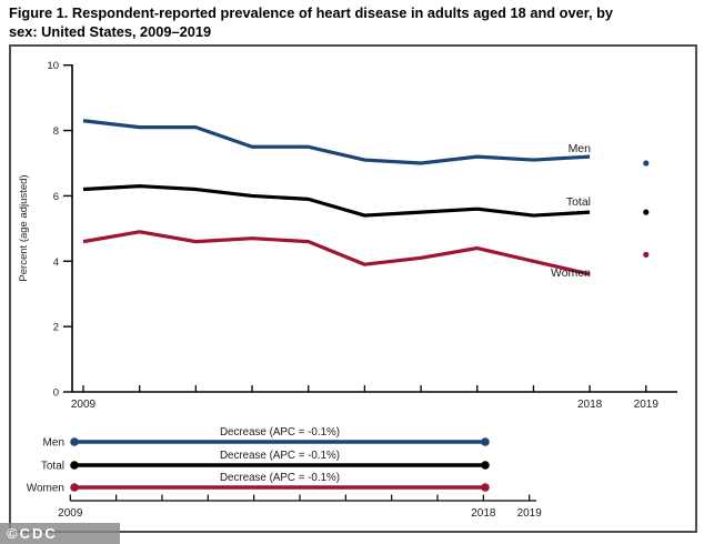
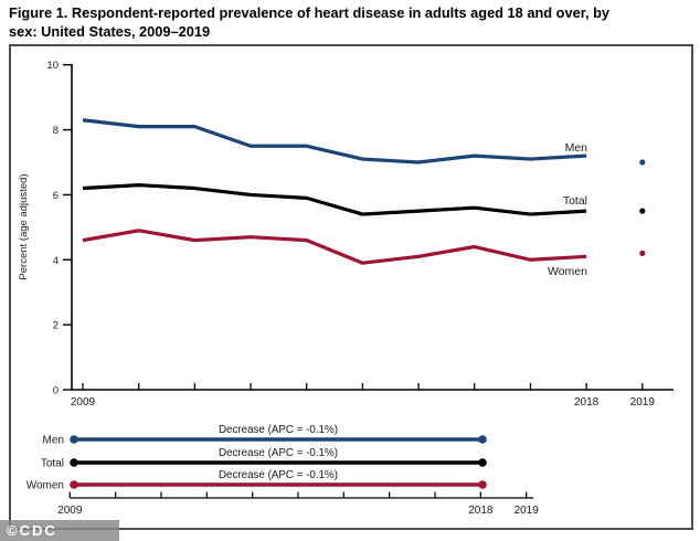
Women/2018: 3.6 -> 4.1
